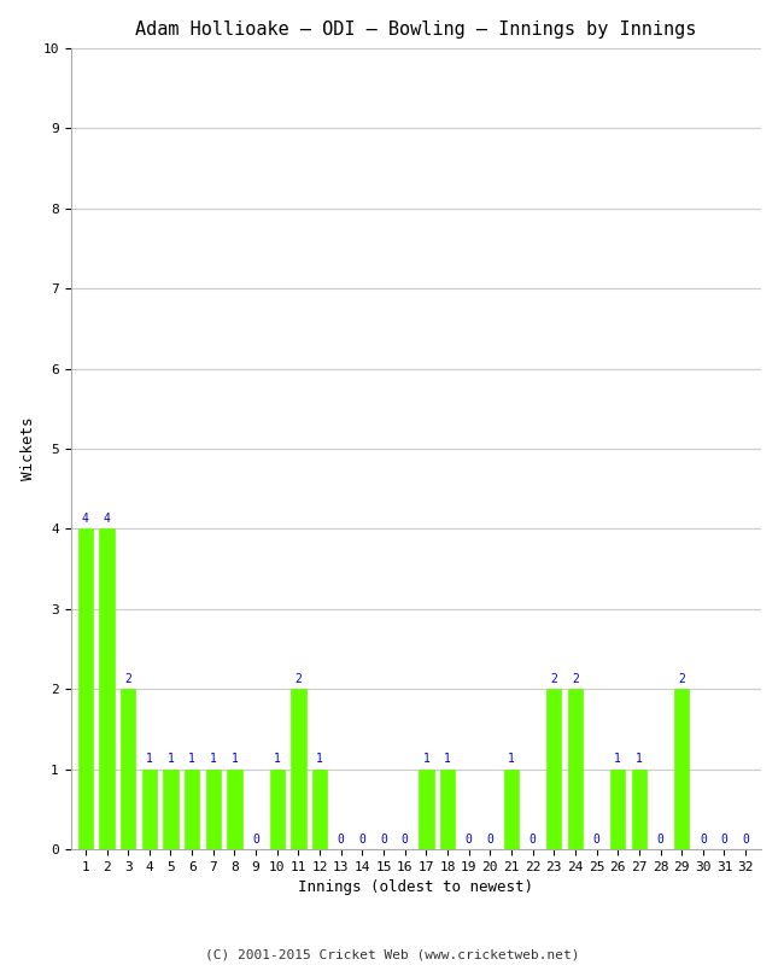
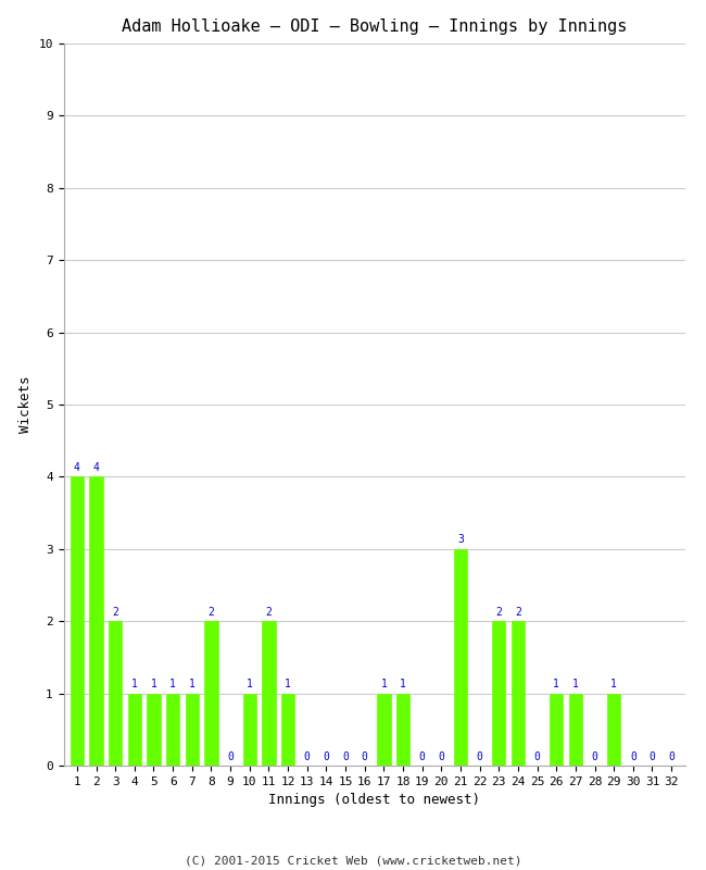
8: 1 -> 2
21: 1 -> 3
29: 2 -> 1
